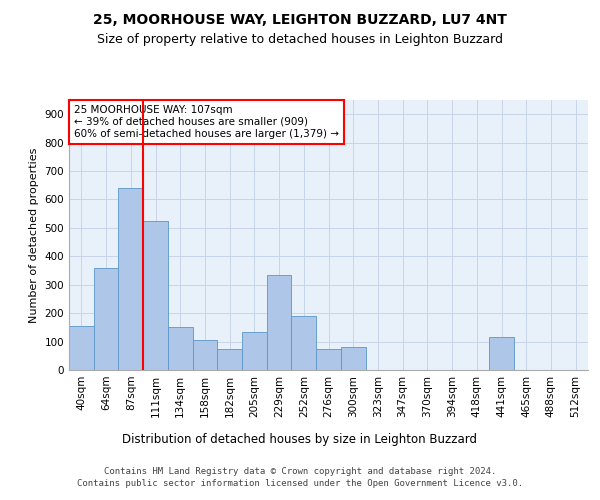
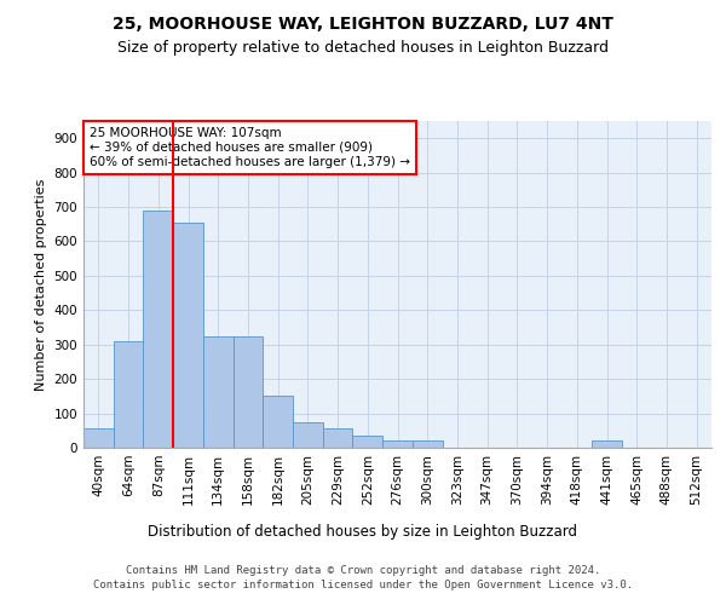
40sqm: 155 -> 55
64sqm: 360 -> 310
87sqm: 640 -> 690
111sqm: 525 -> 655
134sqm: 150 -> 325
158sqm: 105 -> 325
182sqm: 75 -> 150
205sqm: 135 -> 75
229sqm: 335 -> 55
252sqm: 190 -> 35
276sqm: 75 -> 20
300sqm: 80 -> 20
441sqm: 115 -> 20
